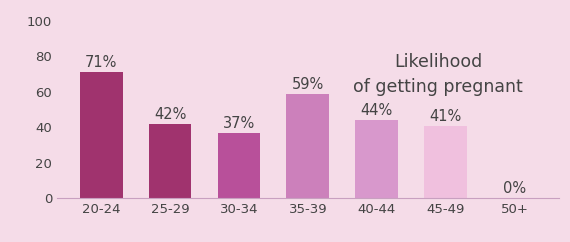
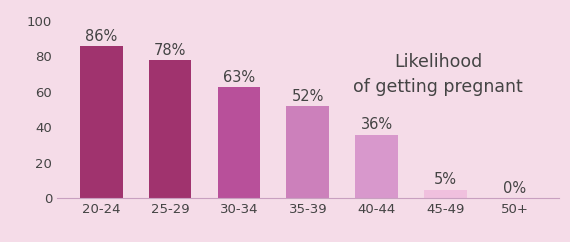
20-24: 71% -> 86%
25-29: 42% -> 78%
30-34: 37% -> 63%
35-39: 59% -> 52%
40-44: 44% -> 36%
45-49: 41% -> 5%
